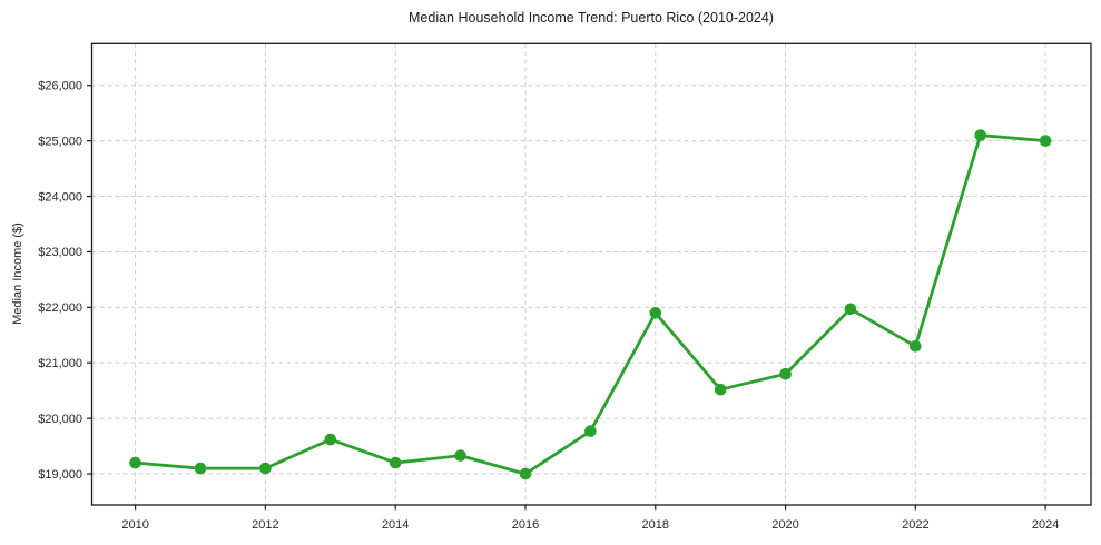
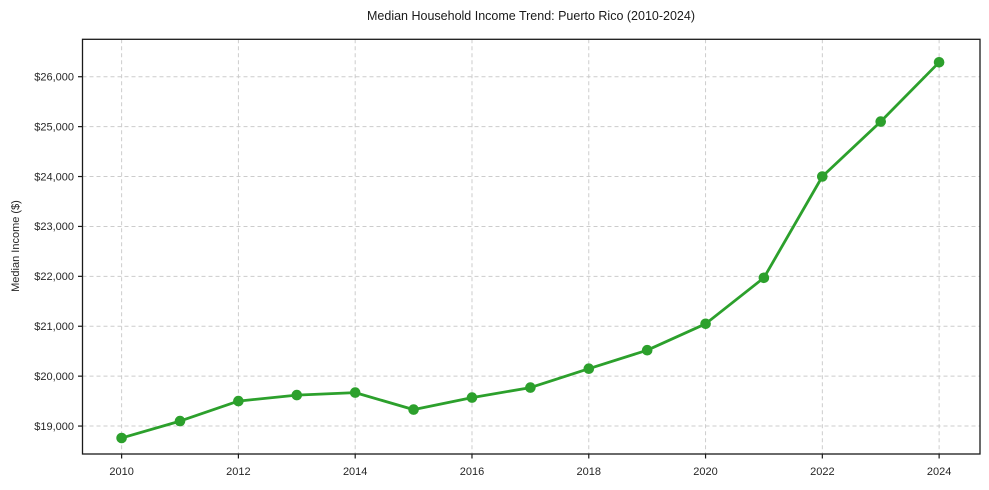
2010: $19200 -> $18800
2012: $19100 -> $19500
2014: $19200 -> $19700
2016: $19000 -> $19600
2018: $21900 -> $20200
2020: $20800 -> $21000
2022: $21300 -> $24000
2024: $25000 -> $26300
